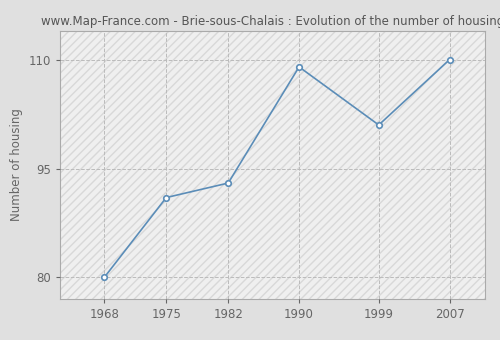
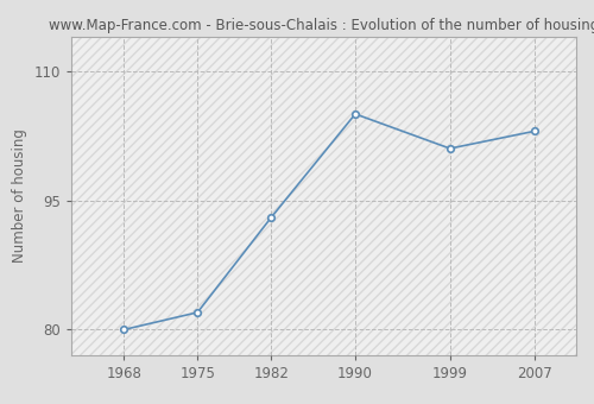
1975: 91 -> 82
1990: 109 -> 105
2007: 110 -> 103
